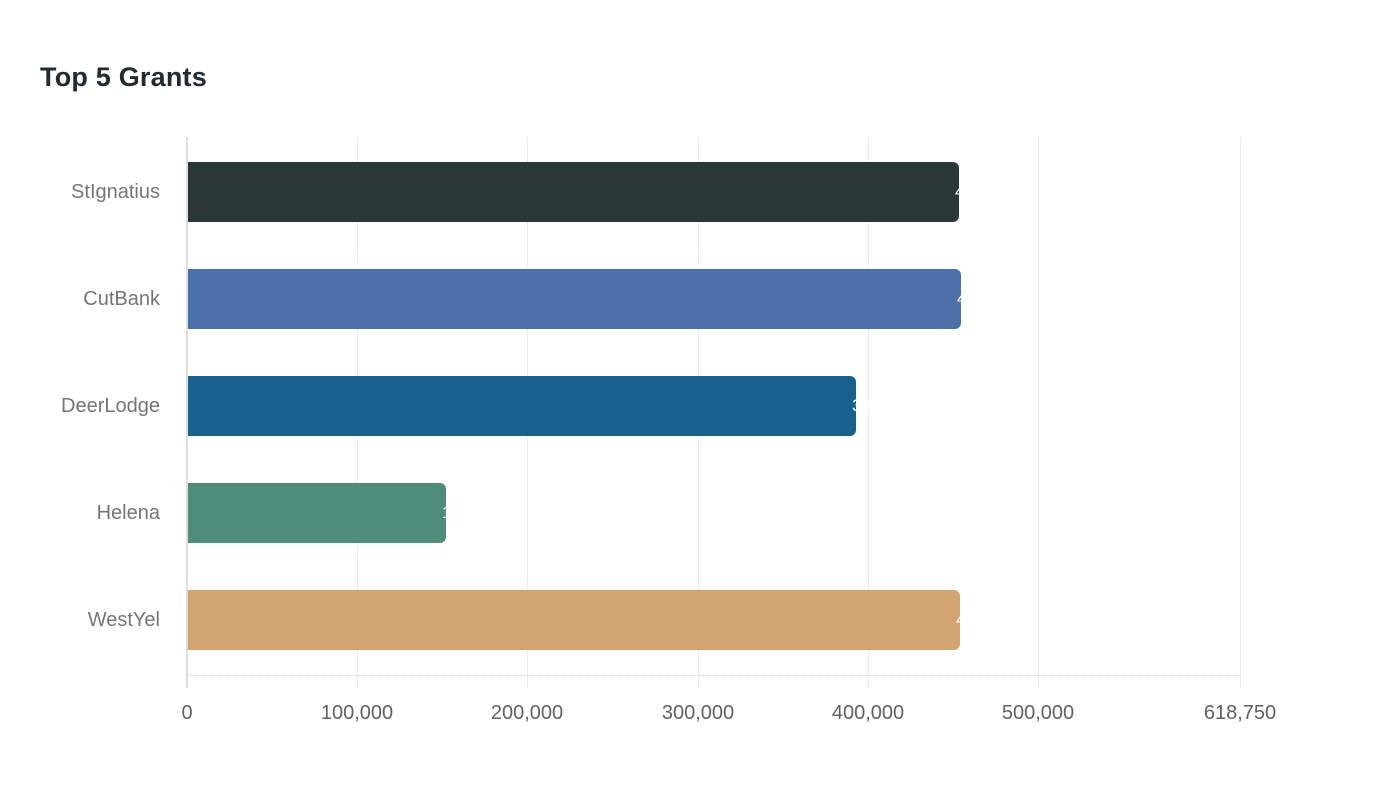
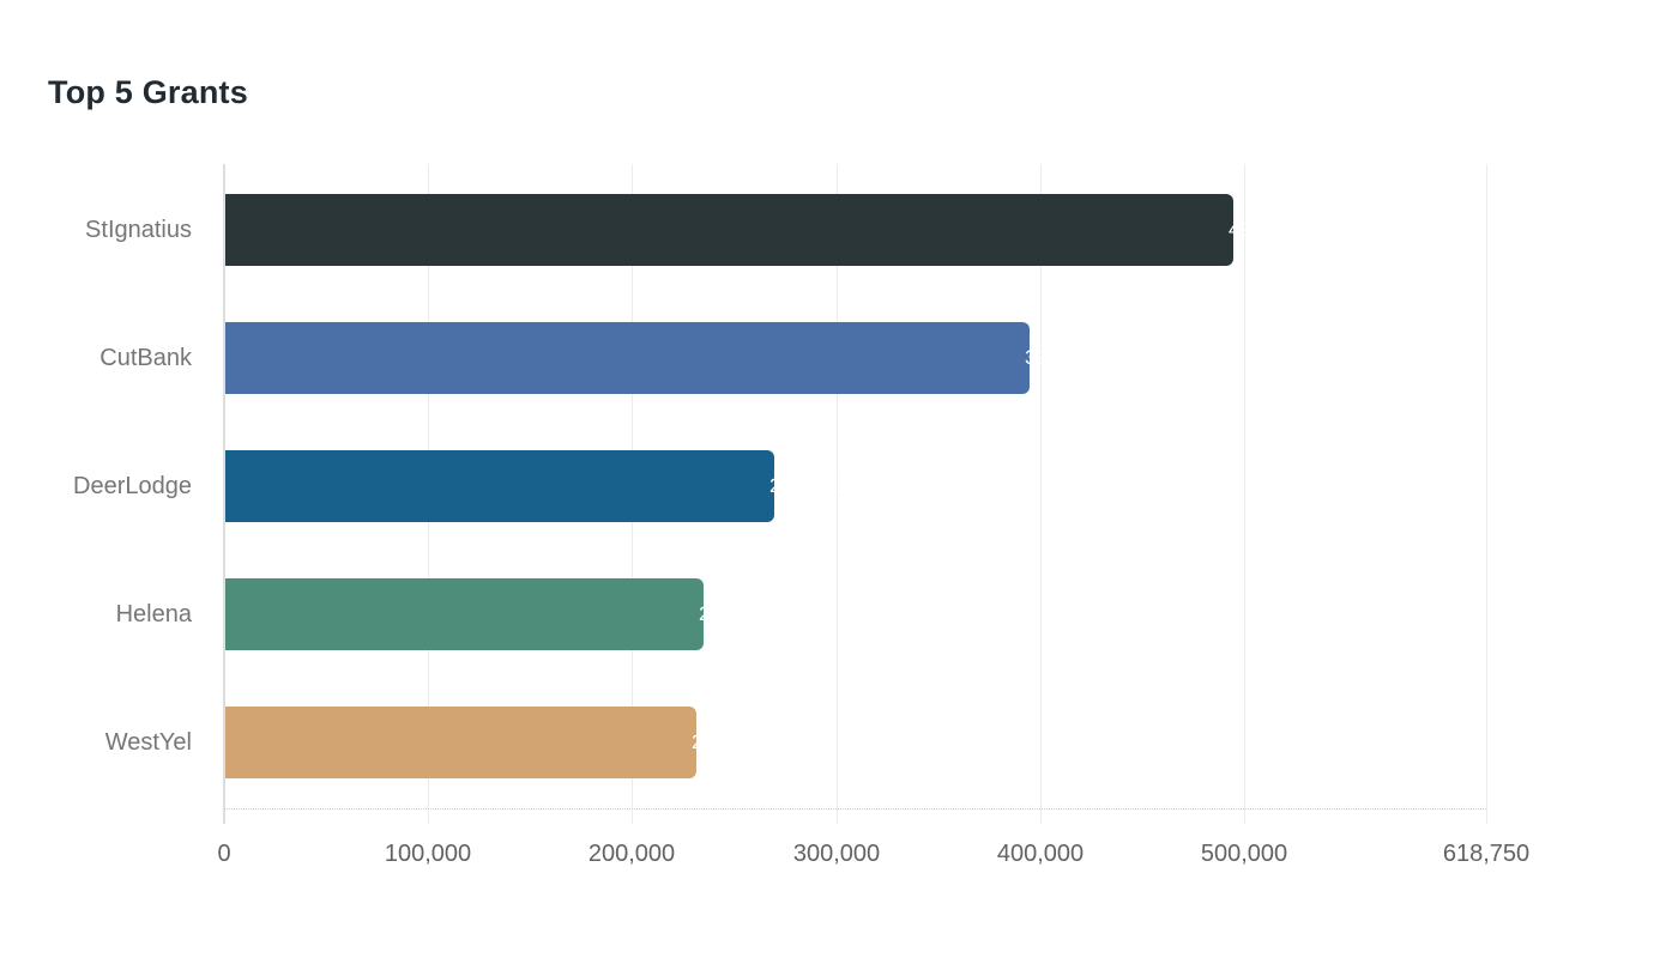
StIgnatius: 453,850 -> 495,000
CutBank: 454,530 -> 395,000
DeerLodge: 393,130 -> 270,000
Helena: 151,950 -> 235,000
WestYel: 454,090 -> 231,250
